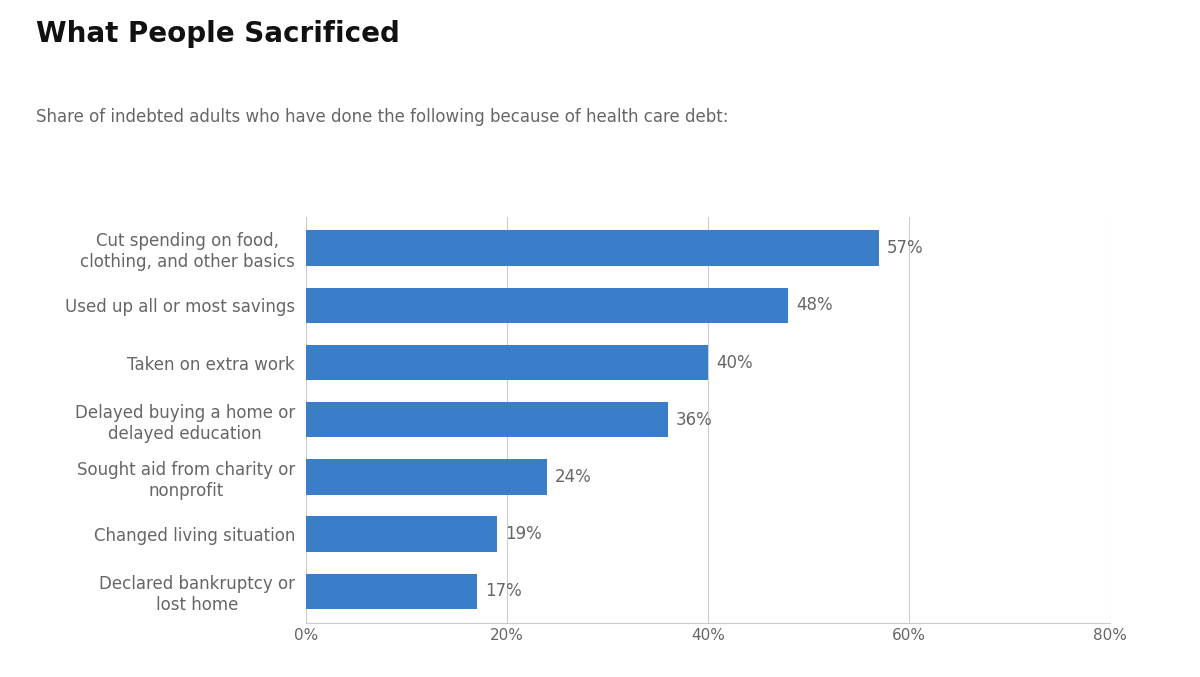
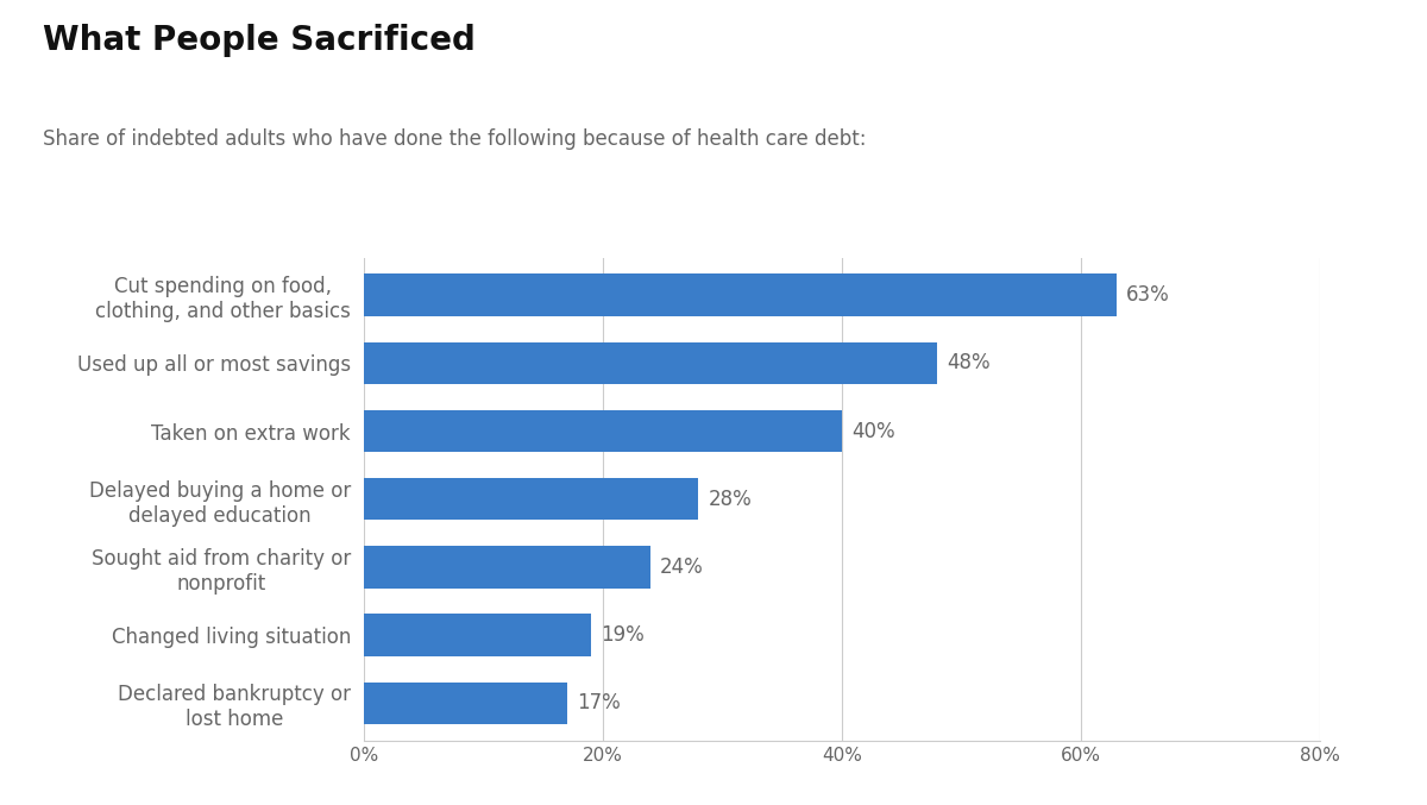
Cut spending on food, clothing, and other basics: 57% -> 63%
Delayed buying a home or delayed education: 36% -> 28%
